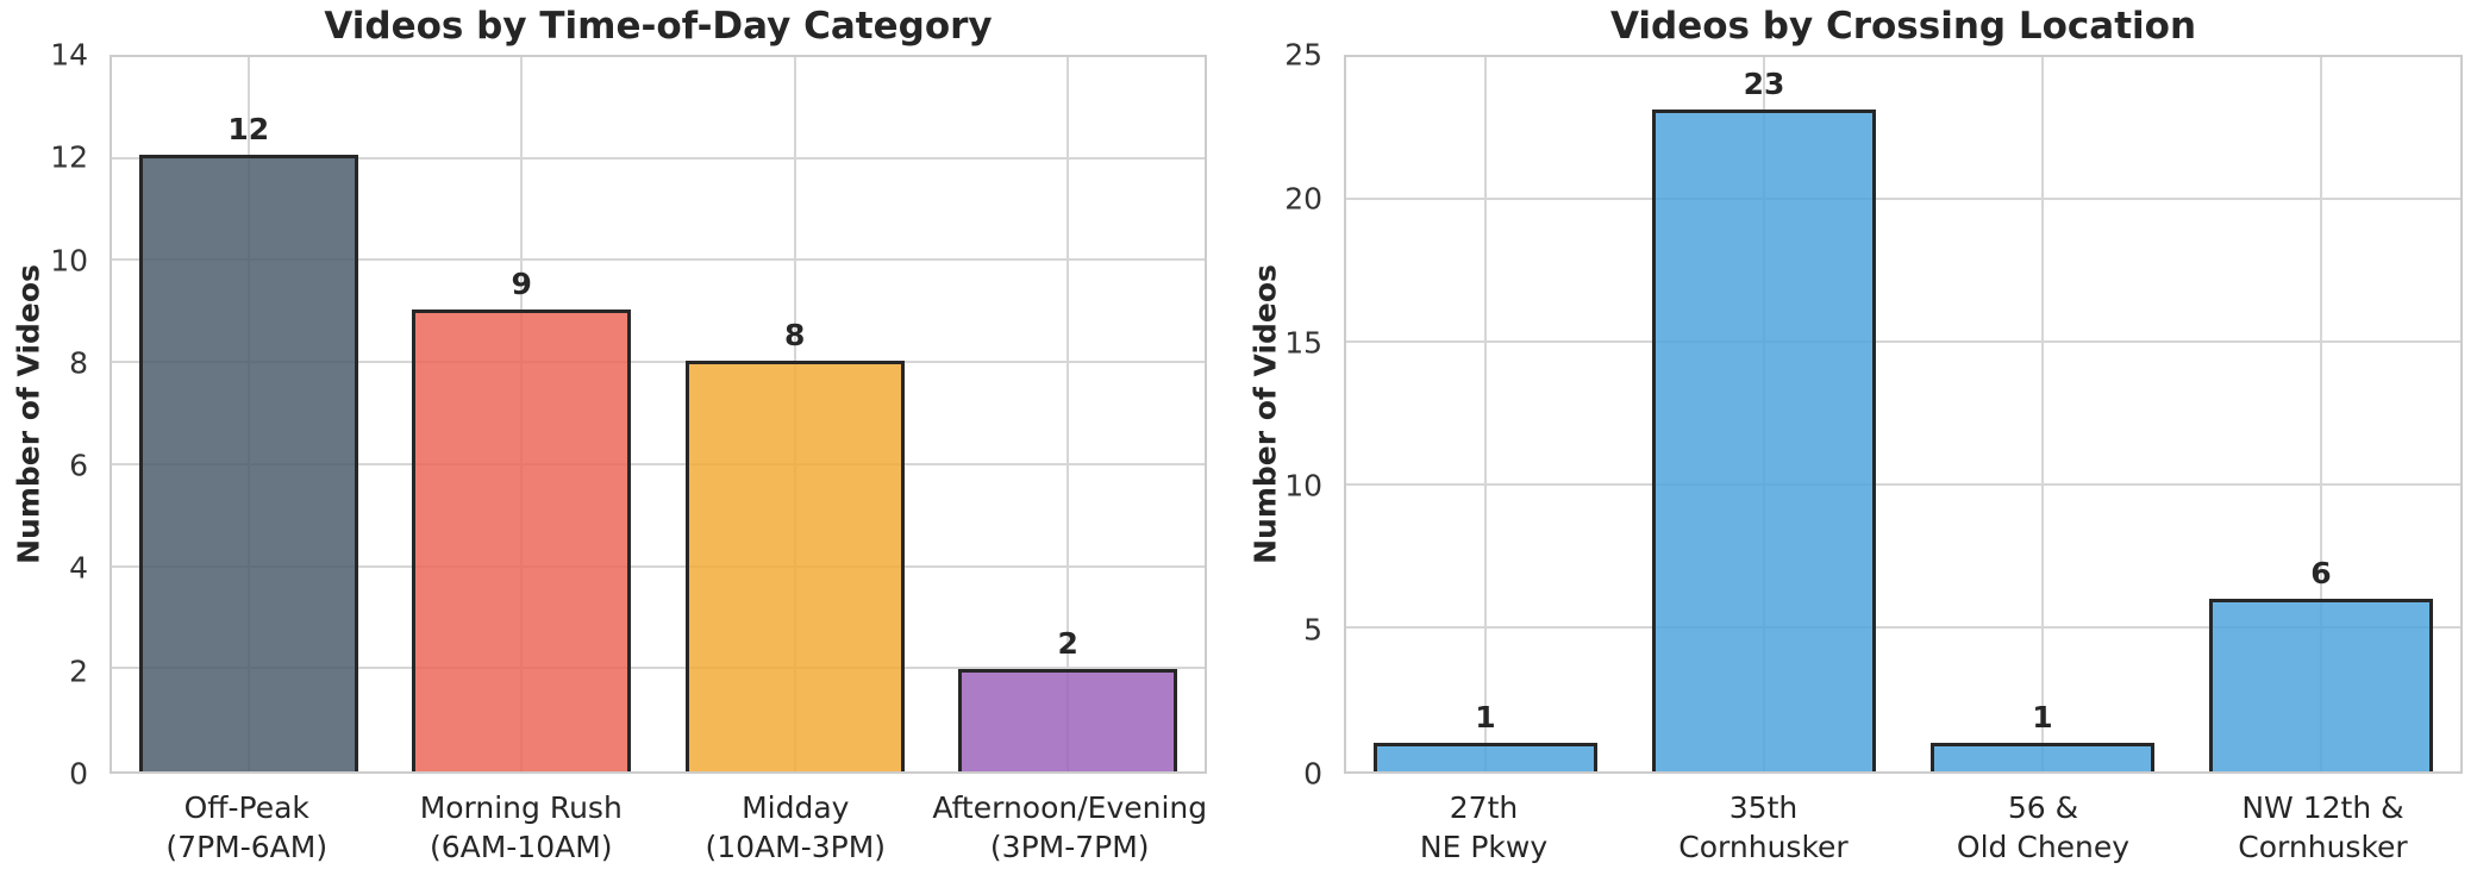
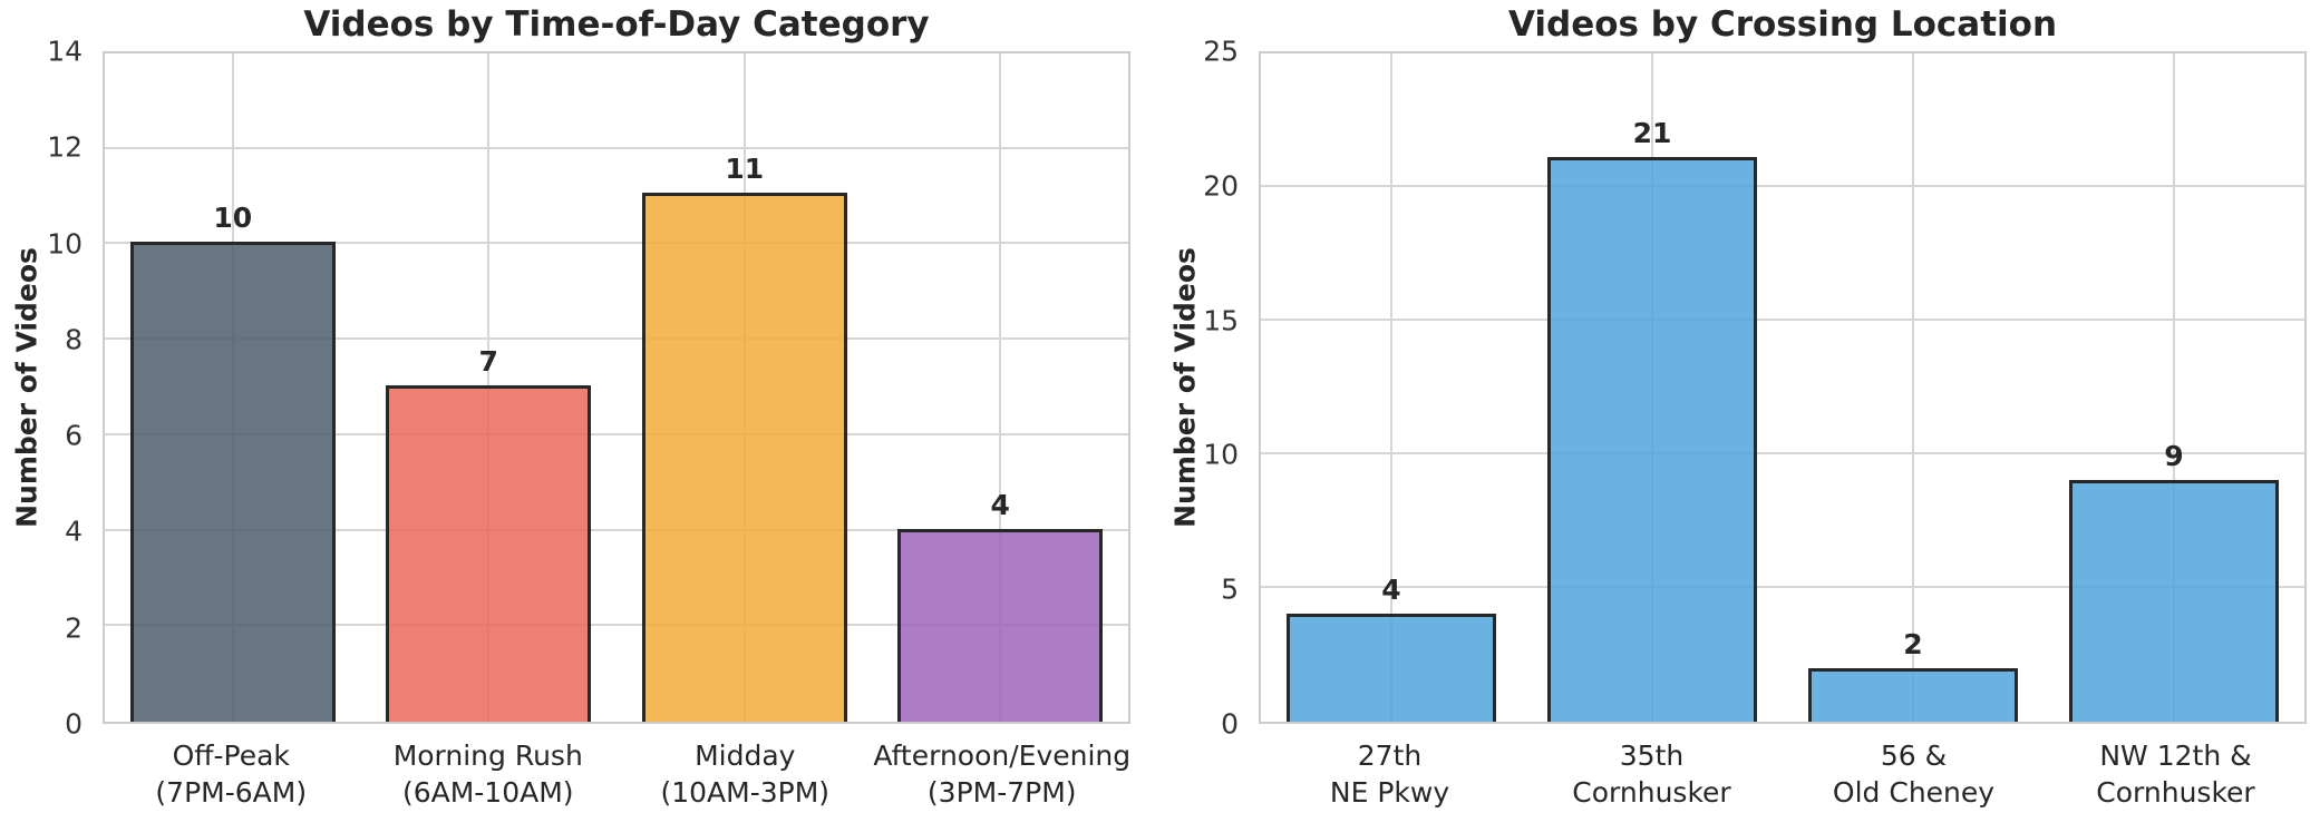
Videos by Time-of-Day Category/Off-Peak (7PM-6AM): 12 -> 10
Videos by Time-of-Day Category/Morning Rush (6AM-10AM): 9 -> 7
Videos by Time-of-Day Category/Midday (10AM-3PM): 8 -> 11
Videos by Time-of-Day Category/Afternoon/Evening (3PM-7PM): 2 -> 4
Videos by Crossing Location/27th NE Pkwy: 1 -> 4
Videos by Crossing Location/35th Cornhusker: 23 -> 21
Videos by Crossing Location/56 & Old Cheney: 1 -> 2
Videos by Crossing Location/NW 12th & Cornhusker: 6 -> 9
